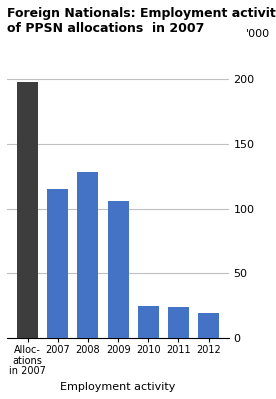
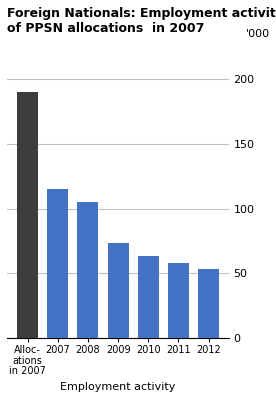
Alloc- ations in 2007: 198 -> 190
2008: 128 -> 105
2009: 106 -> 73
2010: 25 -> 63
2011: 24 -> 58
2012: 19 -> 53
